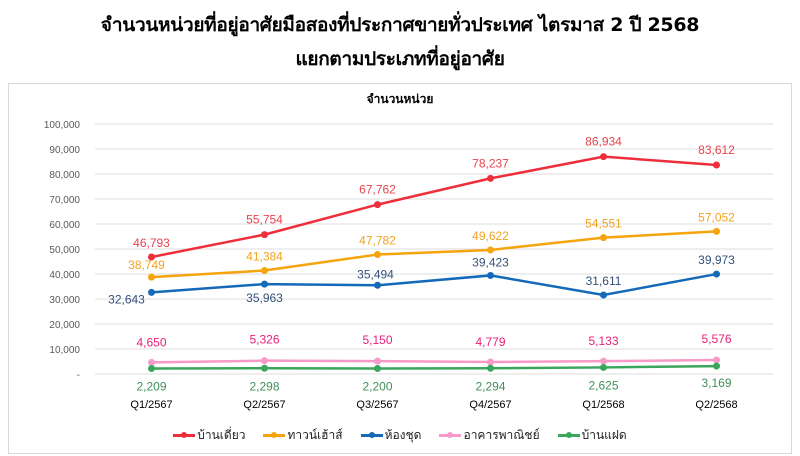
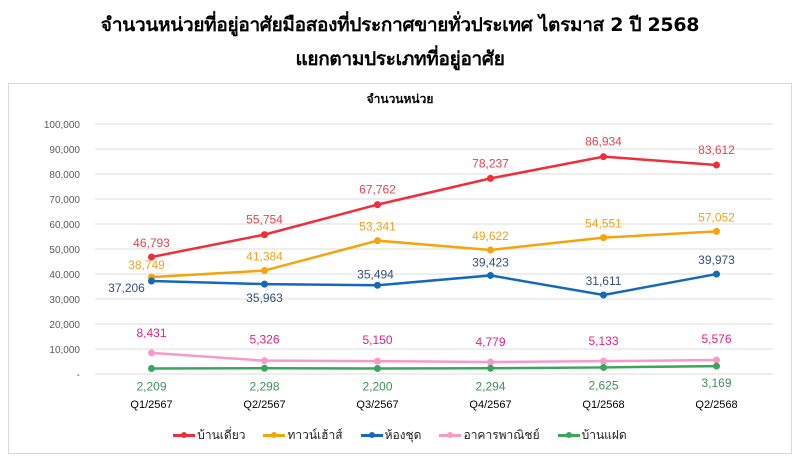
ห้องชุด/Q1/2567: 32,643 -> 37,206
อาคารพาณิชย์/Q1/2567: 4,650 -> 8,431
ทาวน์เฮ้าส์/Q3/2567: 47,782 -> 53,341
